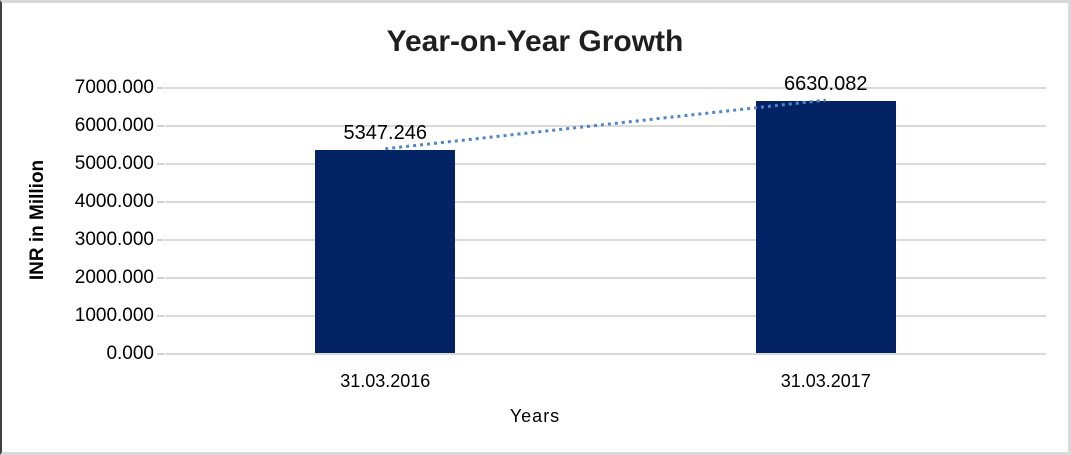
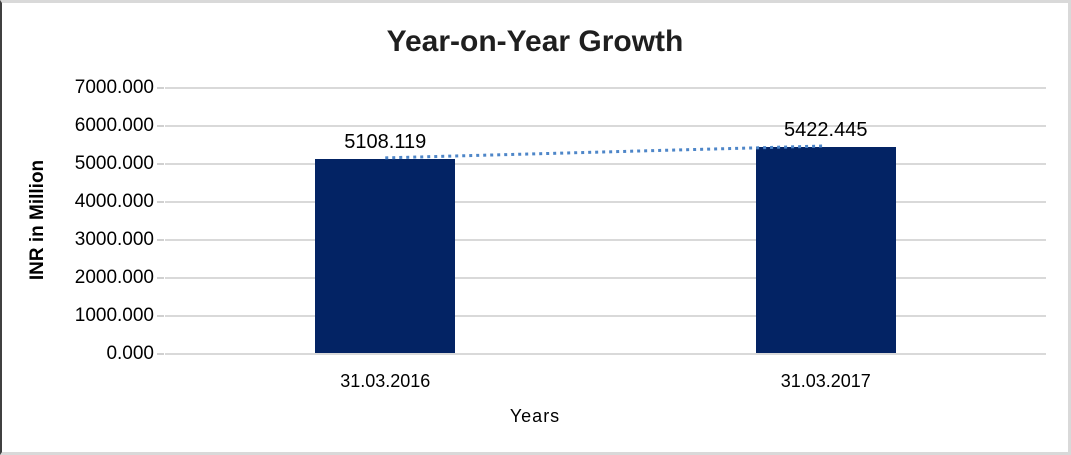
31.03.2016: 5347.246 -> 5108.119
31.03.2017: 6630.082 -> 5422.445
